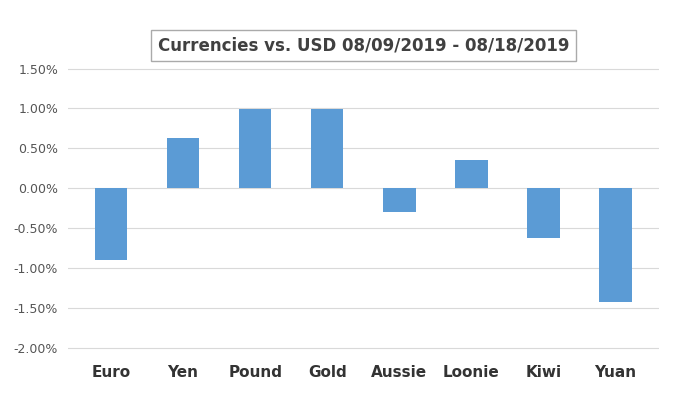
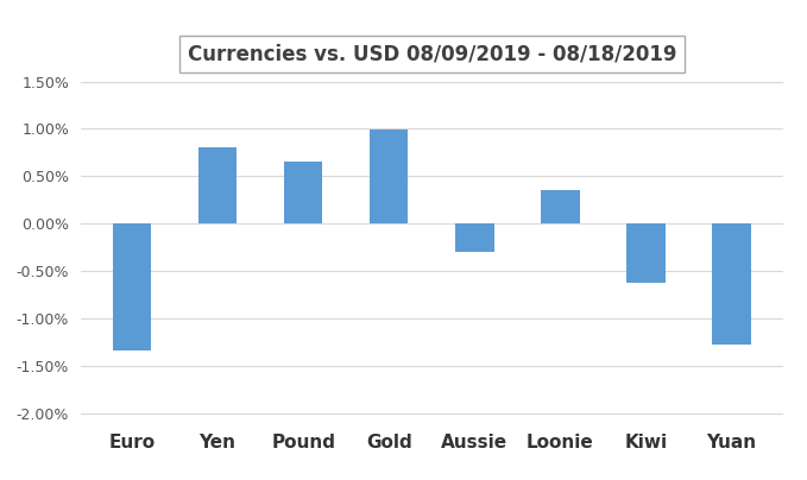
Euro: -0.90% -> -1.34%
Yen: 0.63% -> 0.80%
Pound: 0.99% -> 0.66%
Yuan: -1.43% -> -1.28%
